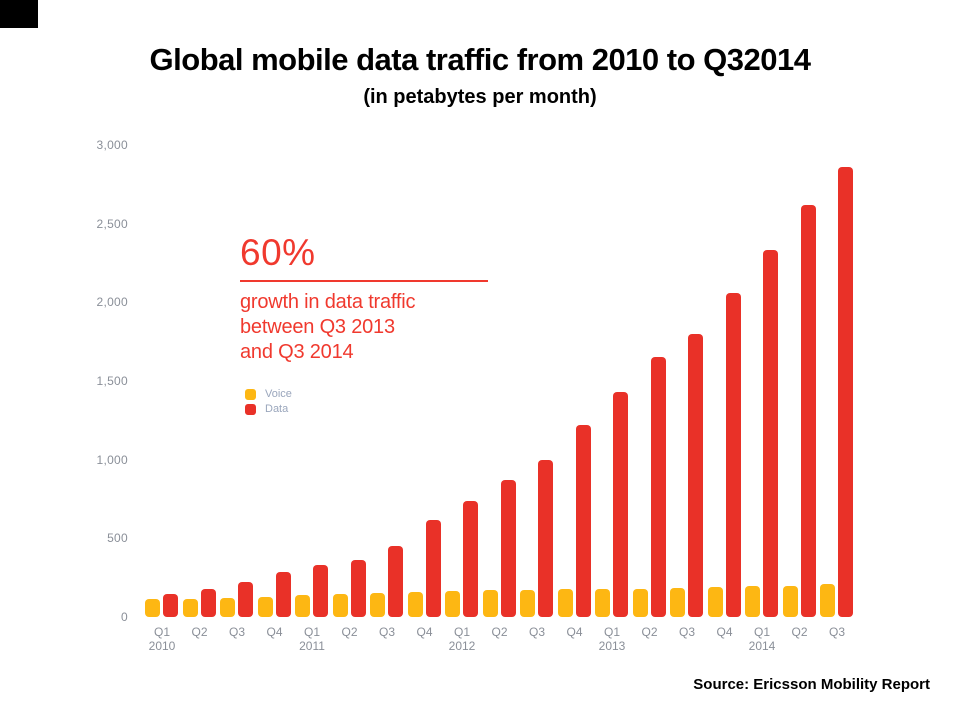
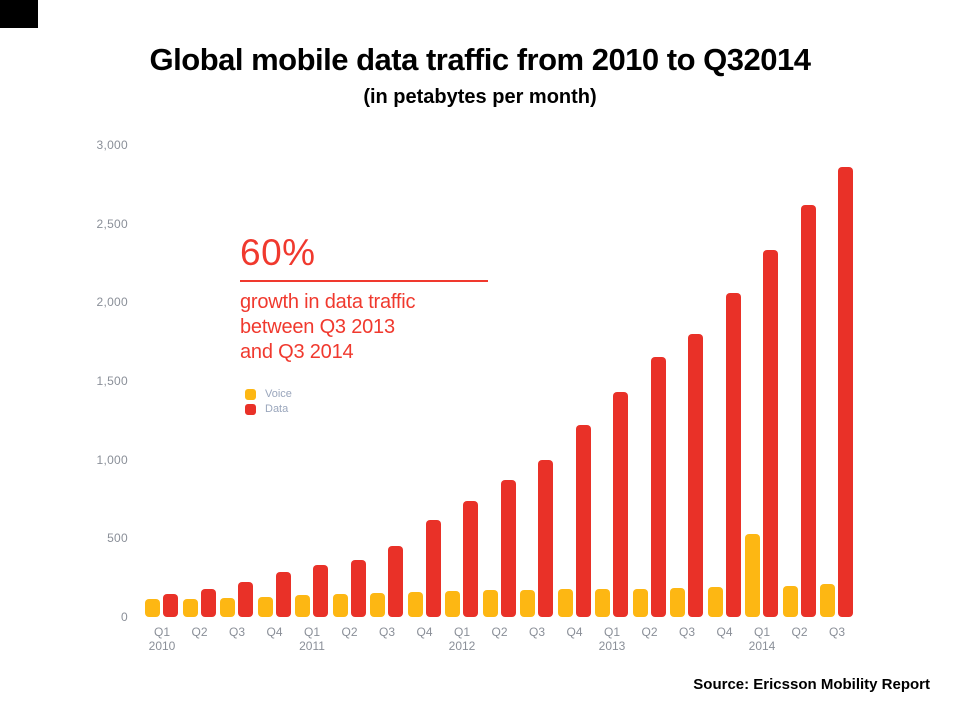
Voice/Q1 2014: 200 -> 530
